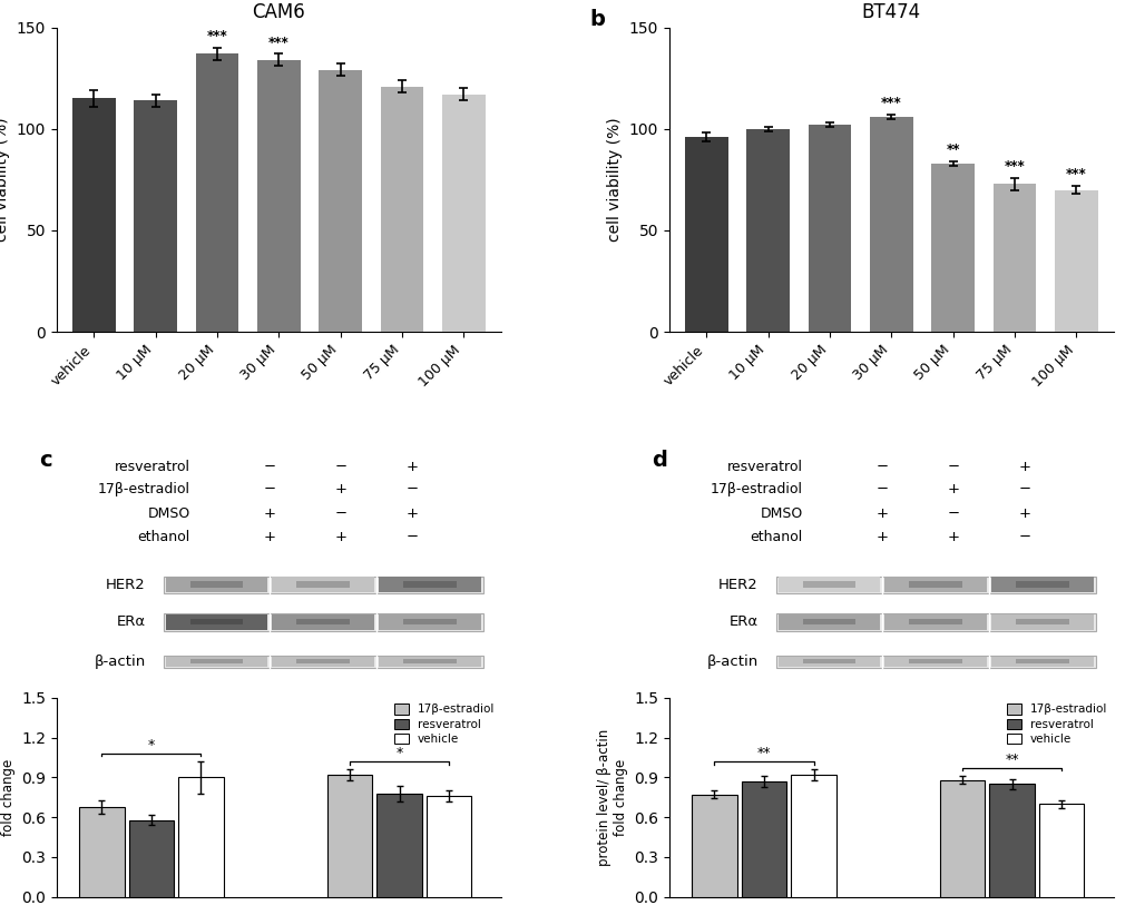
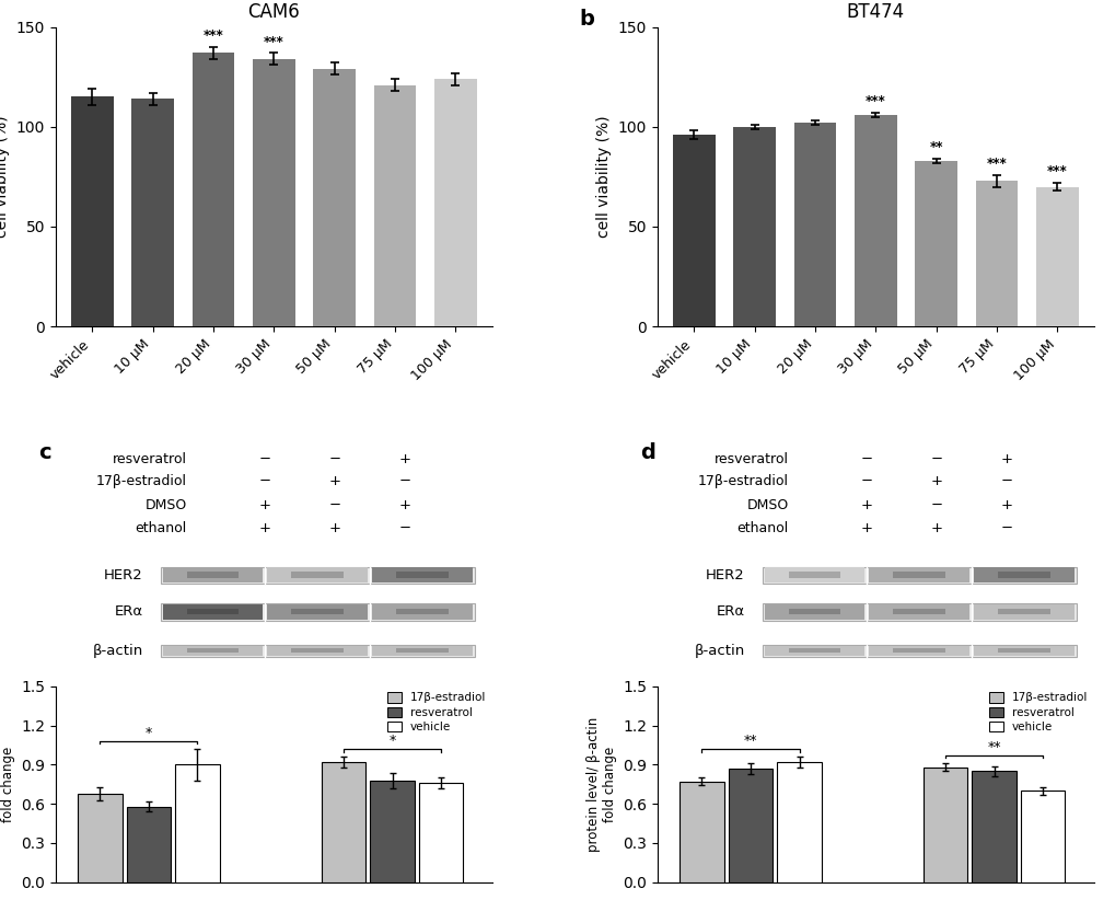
CAM6/100 μM: 117 -> 124
